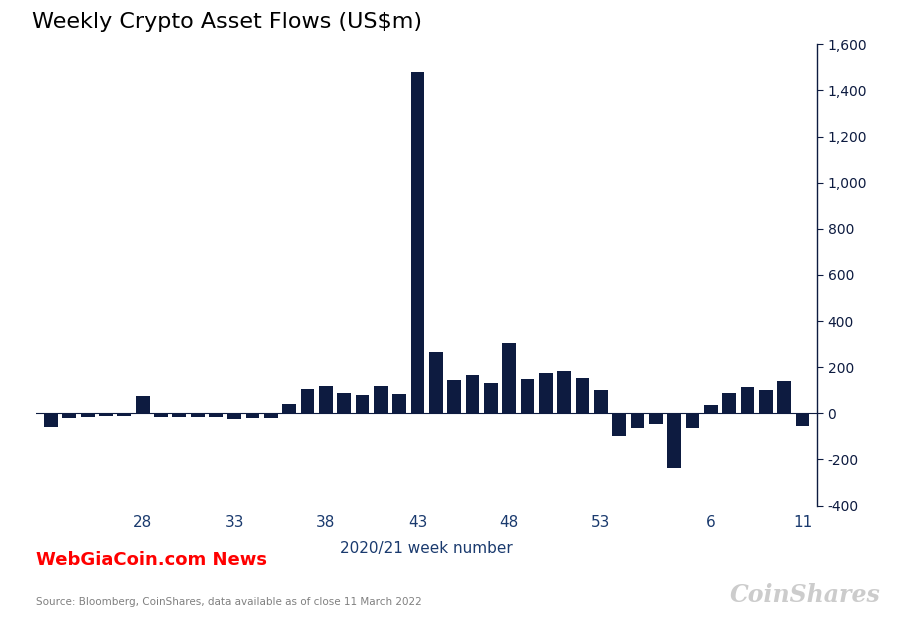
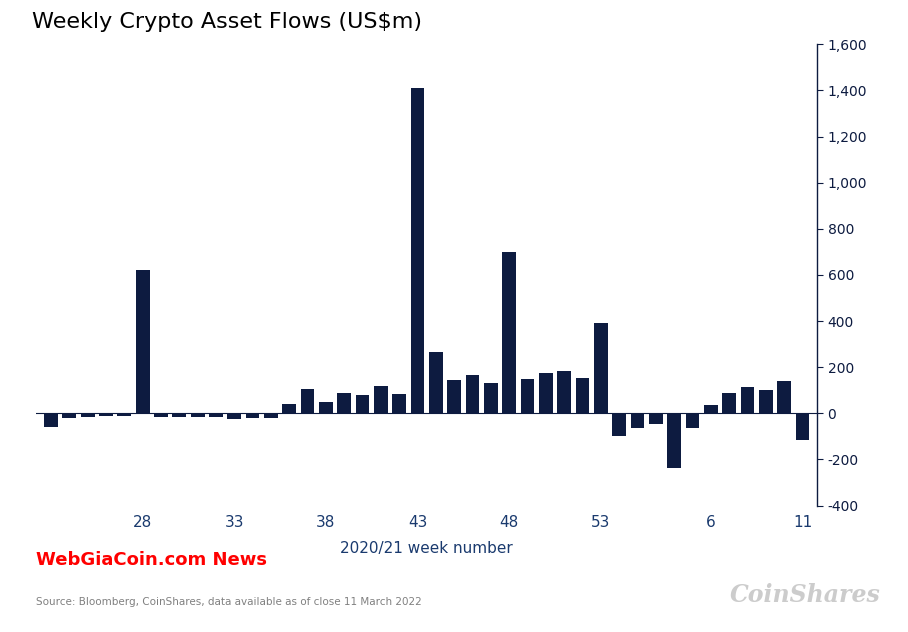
28: 75 -> 620
38: 120 -> 50
43: 1,480 -> 1,410
48: 305 -> 700
53: 100 -> 390
11: -55 -> -115
